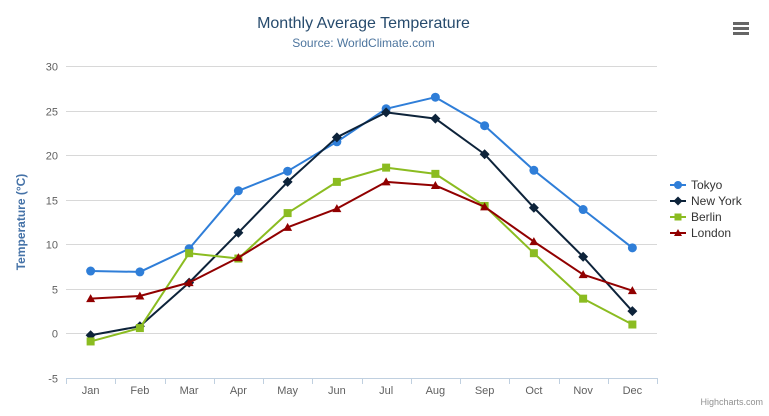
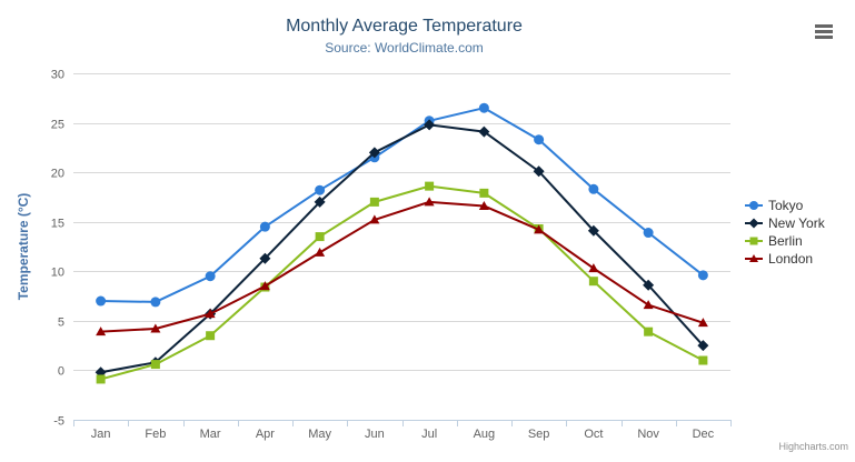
Berlin/Mar: 9 -> 4
Tokyo/Apr: 16 -> 14
London/Jun: 14 -> 15
